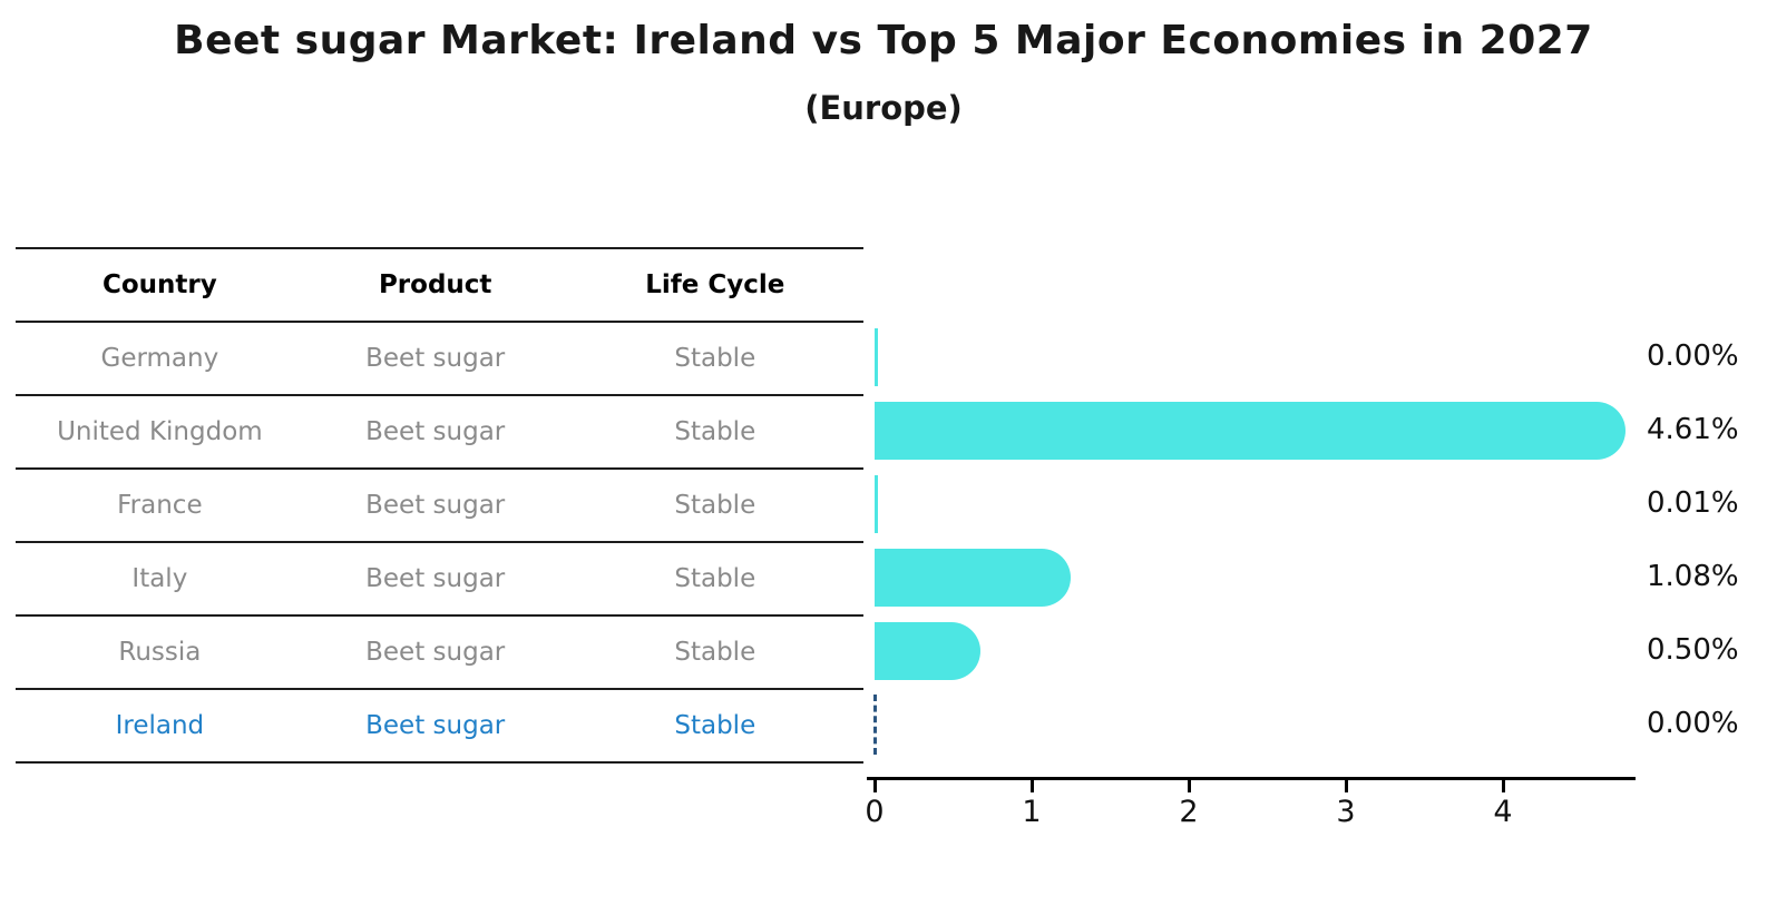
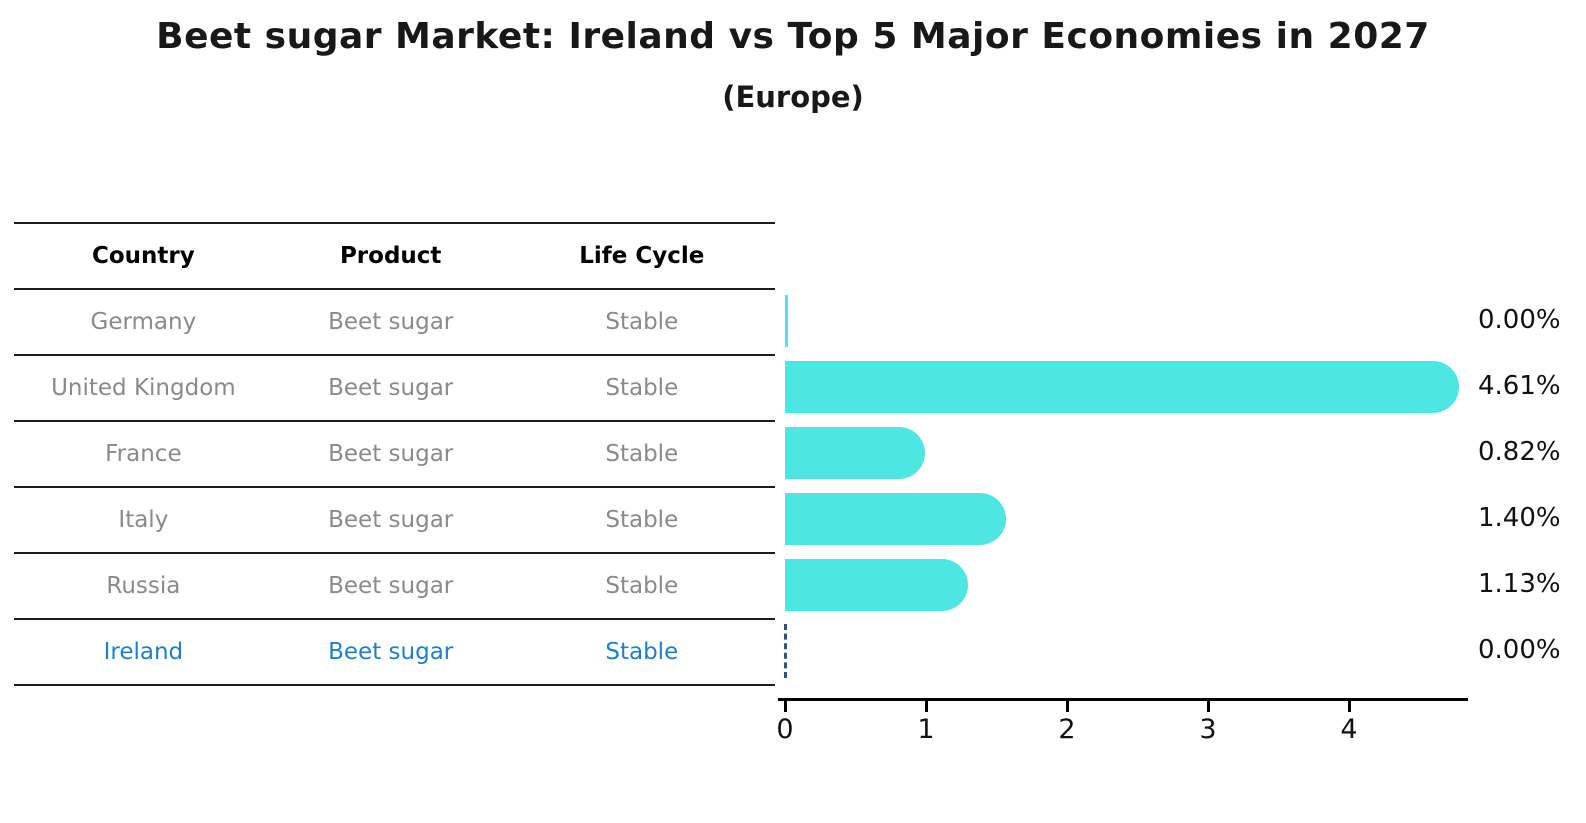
France: 0.01% -> 0.82%
Italy: 1.08% -> 1.40%
Russia: 0.50% -> 1.13%
